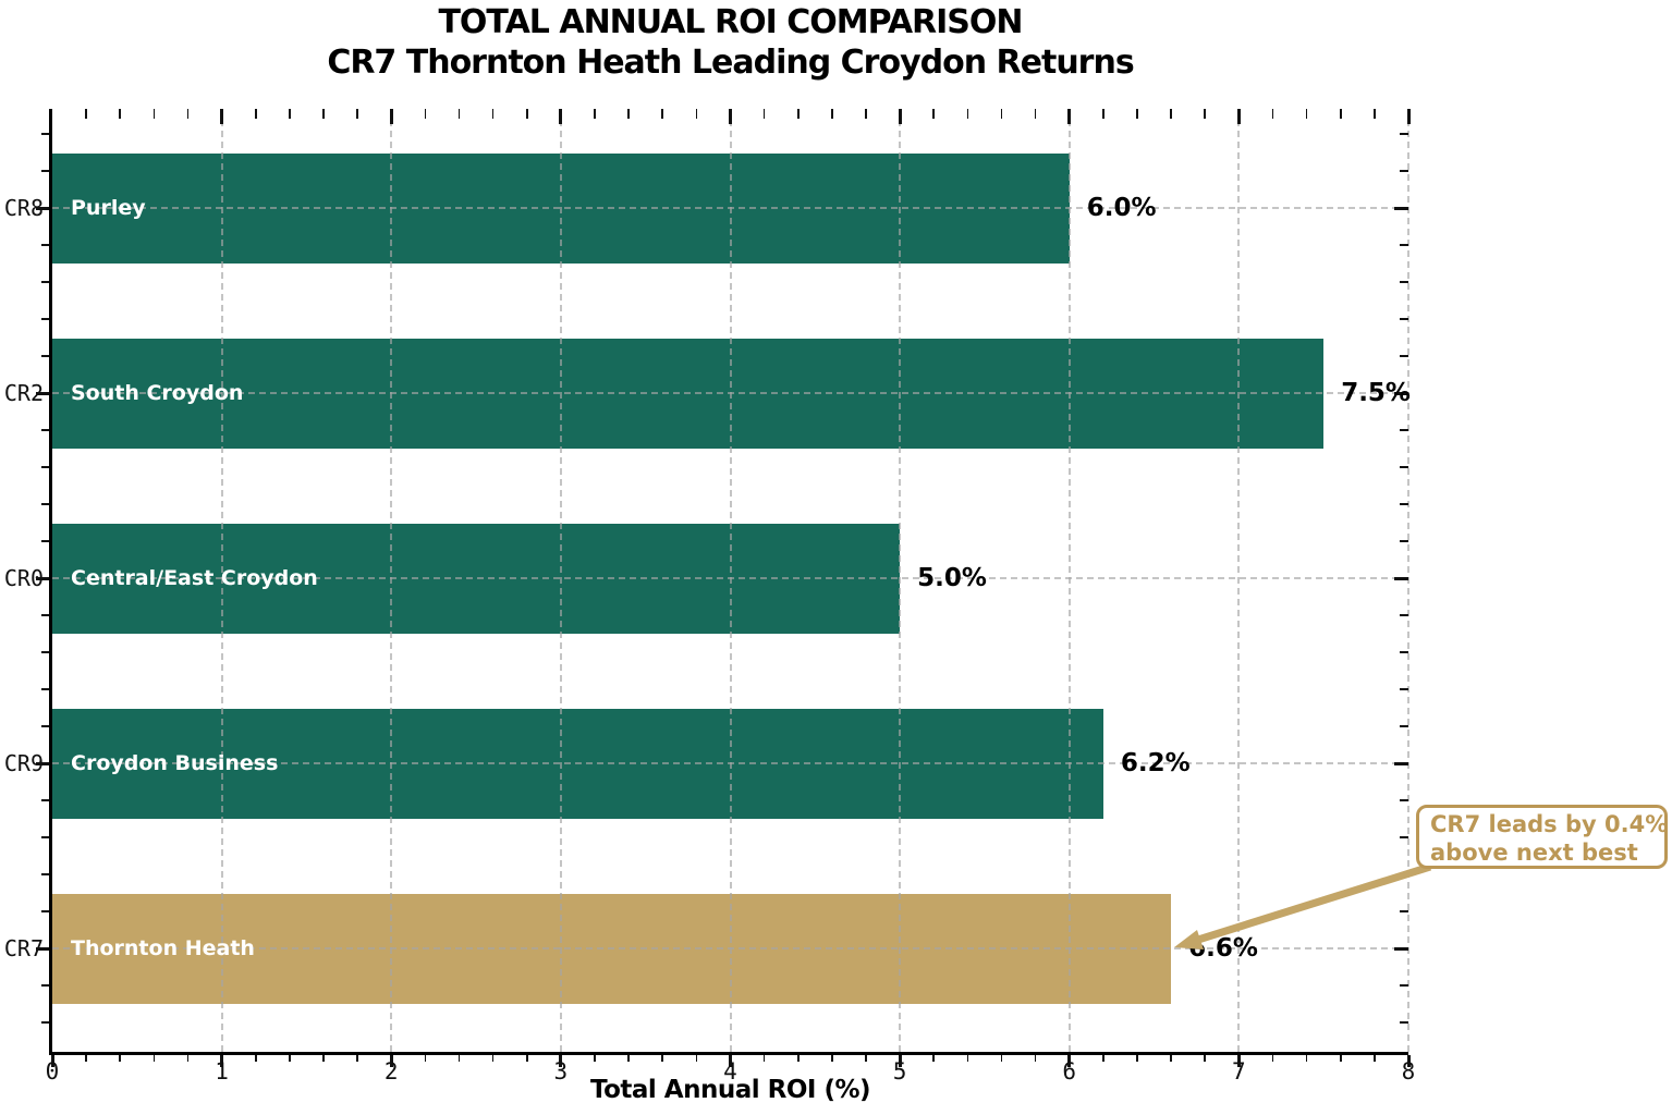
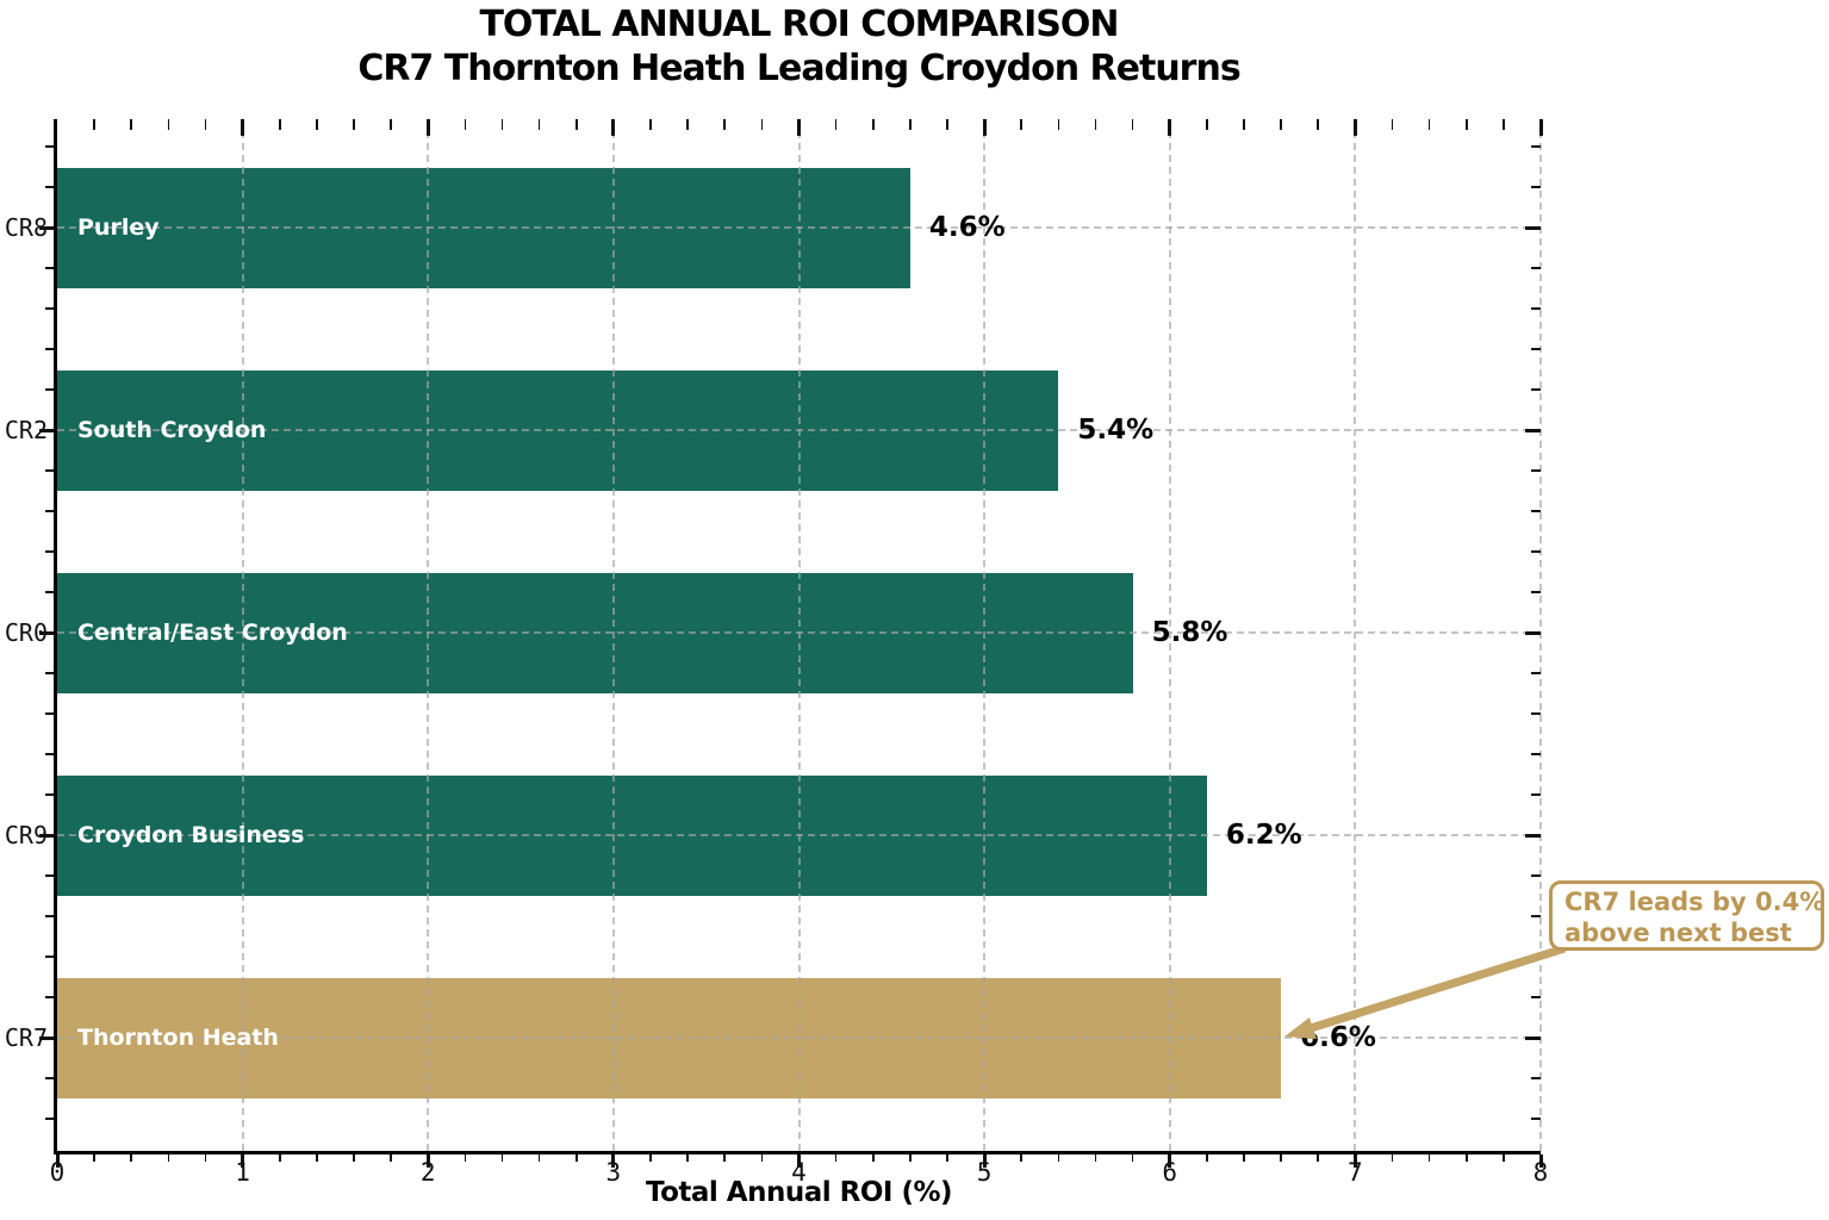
CR8: 6.0% -> 4.6%
CR2: 7.5% -> 5.4%
CR0: 5.0% -> 5.8%
